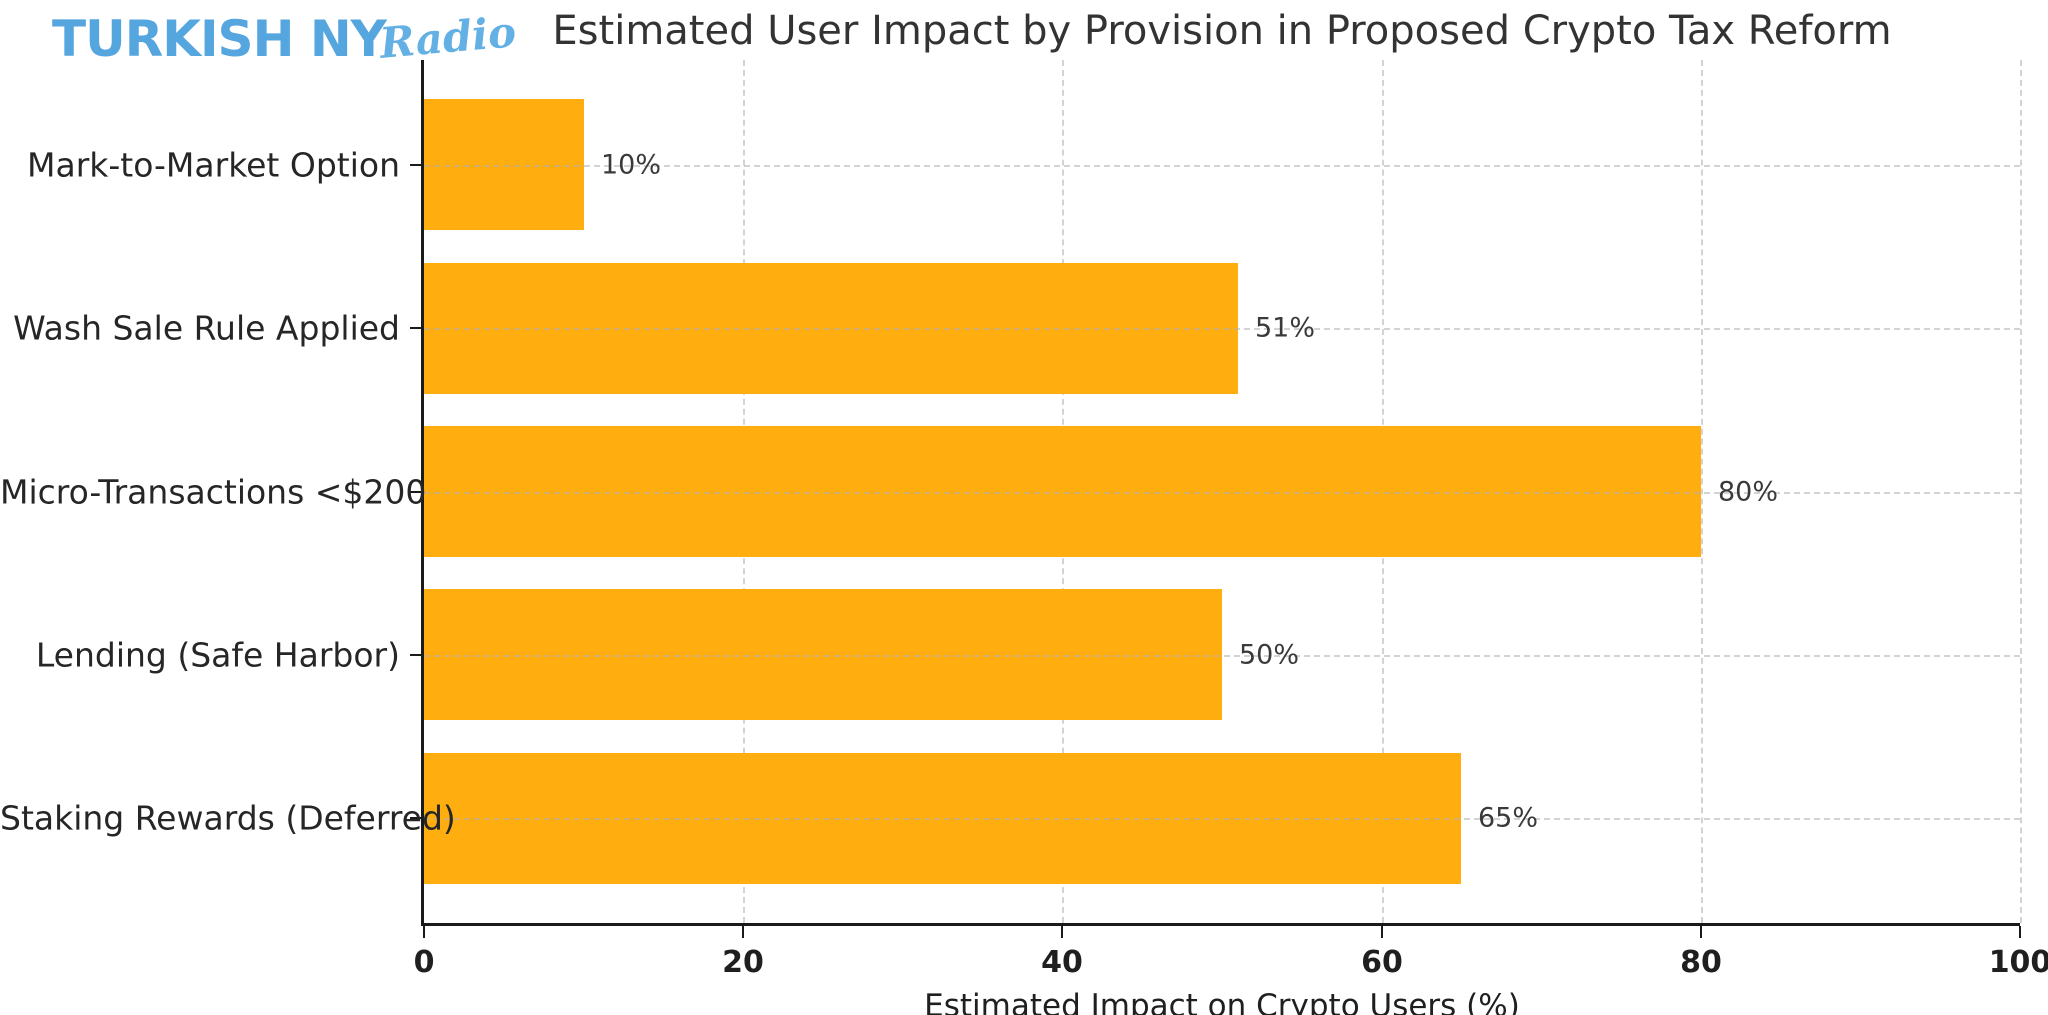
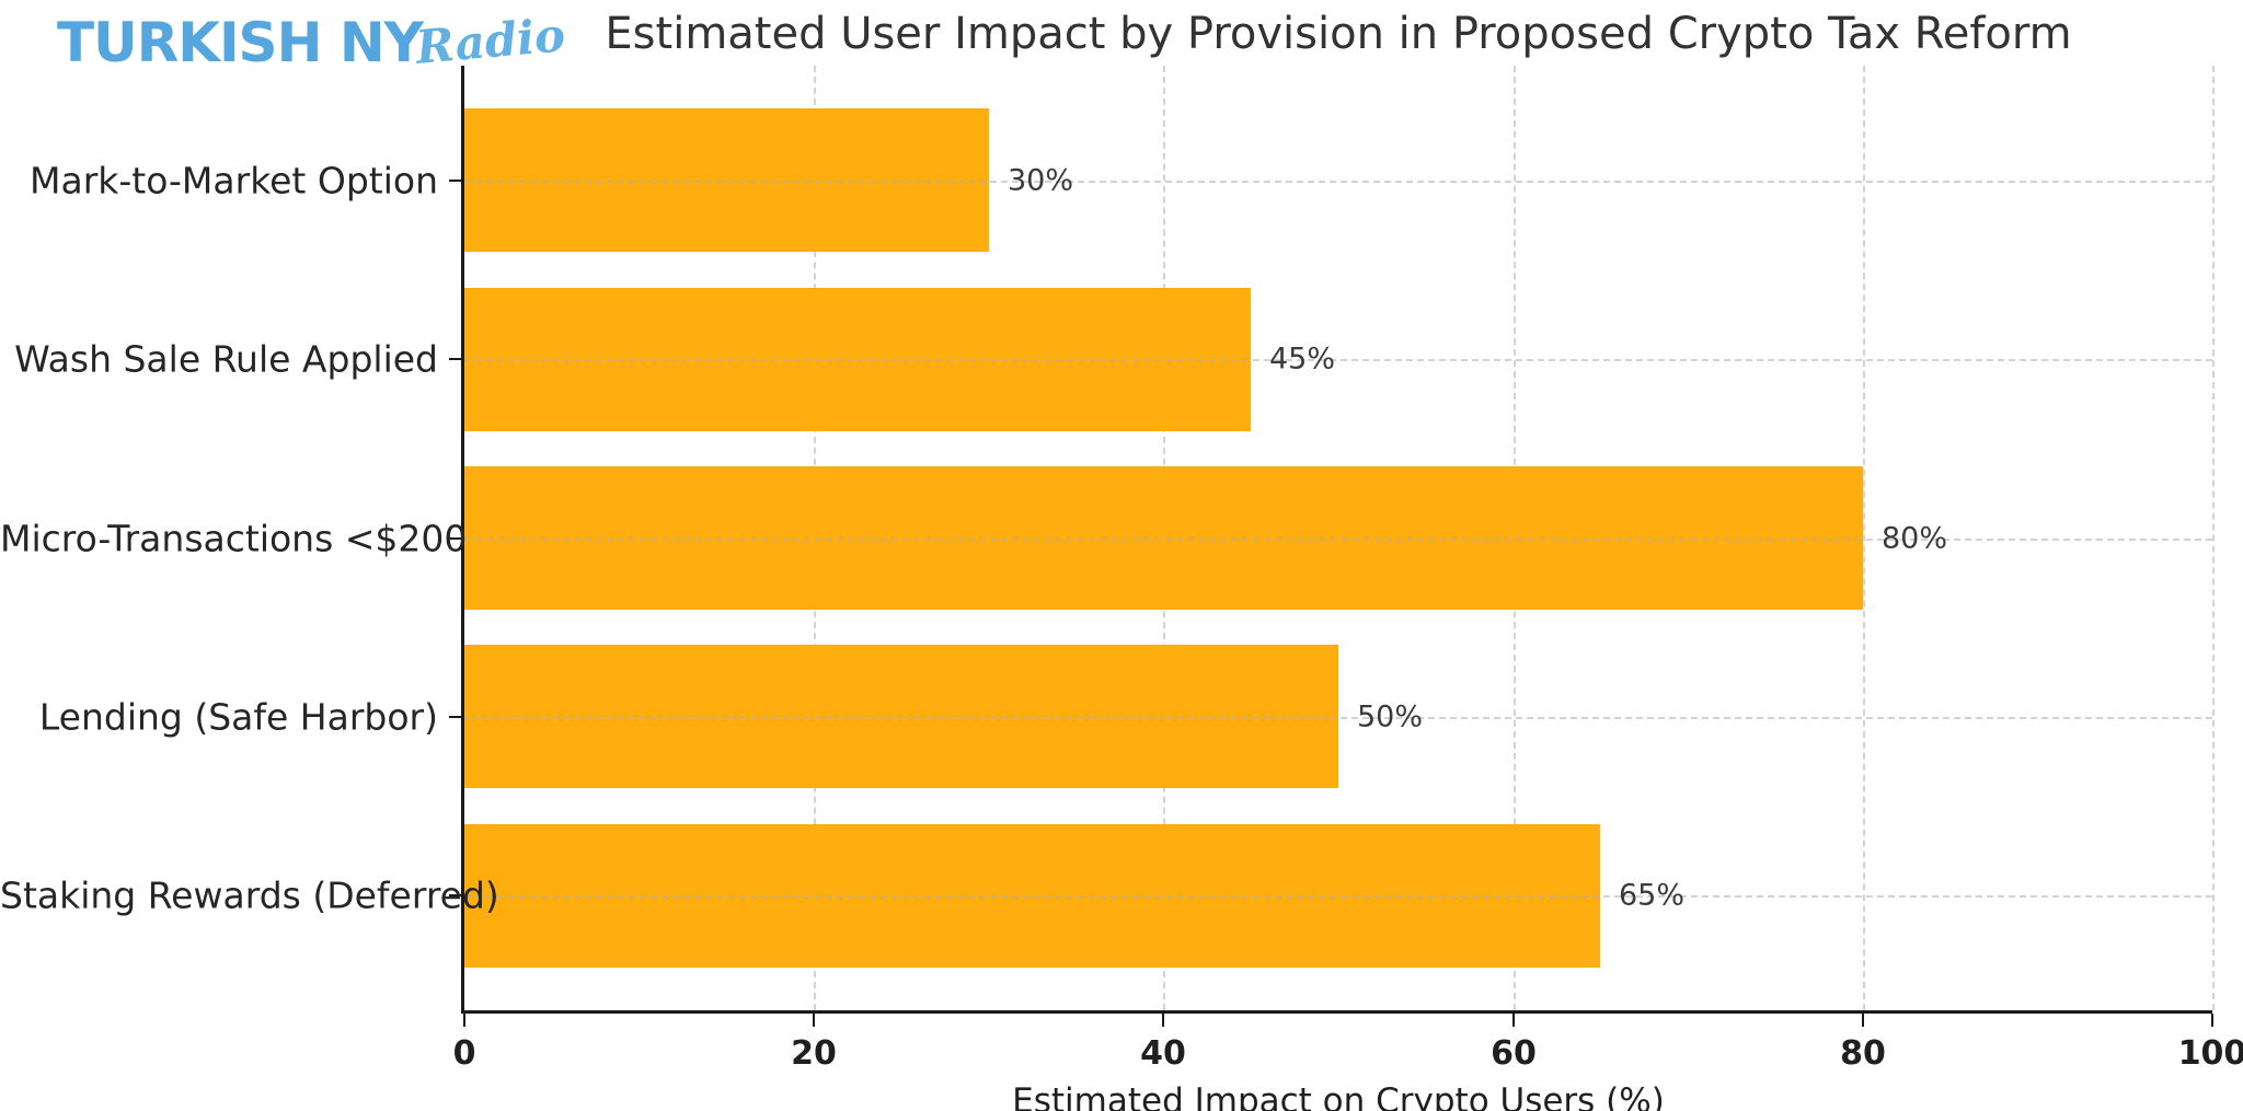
Mark-to-Market Option: 10% -> 30%
Wash Sale Rule Applied: 51% -> 45%
